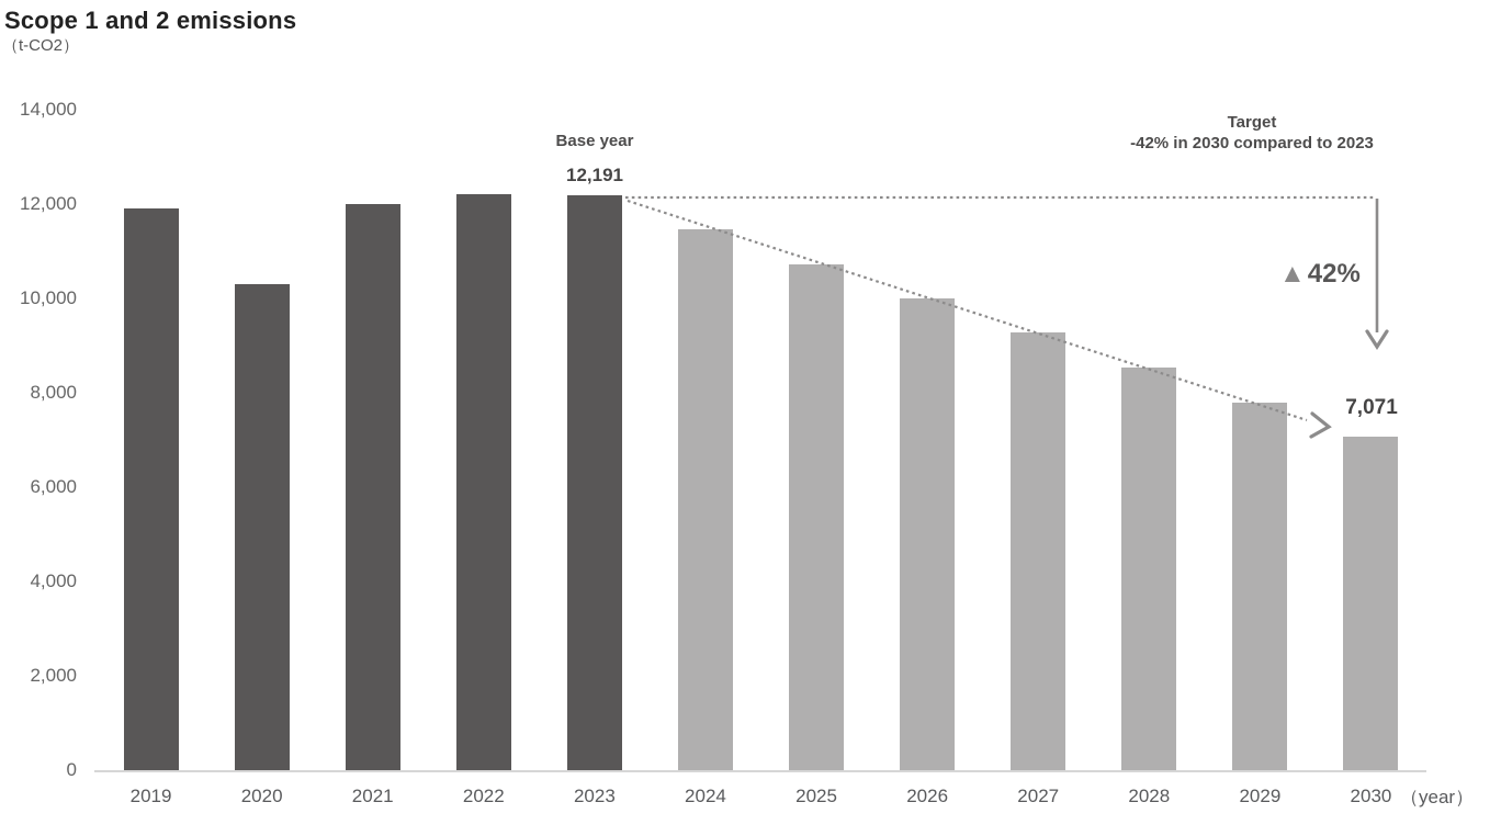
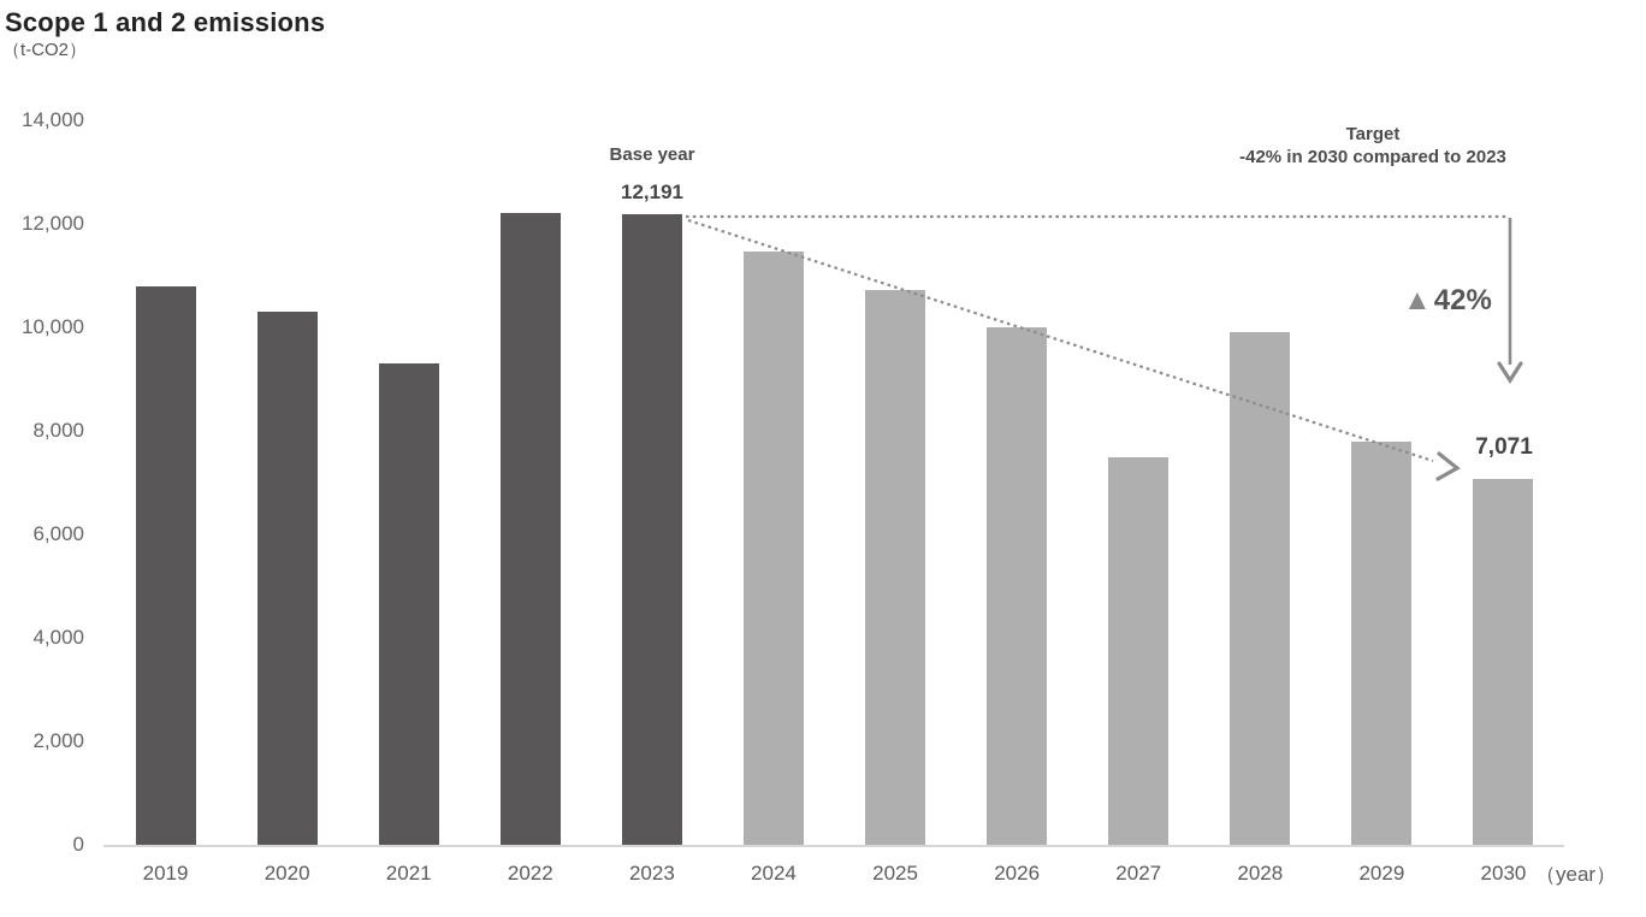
2019: 11900 -> 10800
2021: 12000 -> 9300
2027: 9300 -> 7500
2028: 8500 -> 9900
